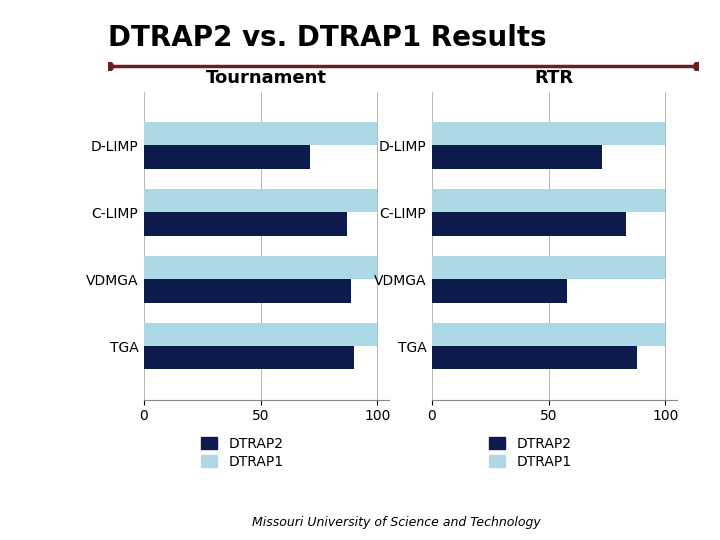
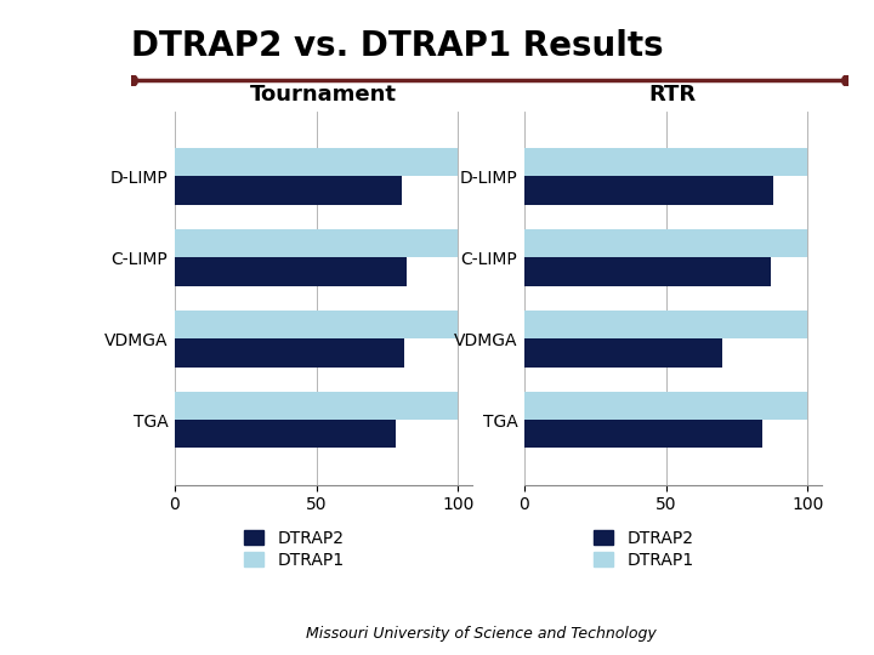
Tournament/DTRAP2/D-LIMP: 71 -> 80
Tournament/DTRAP2/C-LIMP: 87 -> 82
Tournament/DTRAP2/VDMGA: 89 -> 81
Tournament/DTRAP2/TGA: 90 -> 78
RTR/DTRAP2/D-LIMP: 73 -> 88
RTR/DTRAP2/C-LIMP: 83 -> 87
RTR/DTRAP2/VDMGA: 58 -> 70
RTR/DTRAP2/TGA: 88 -> 84
